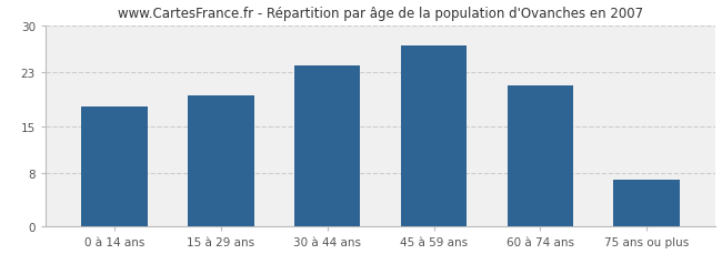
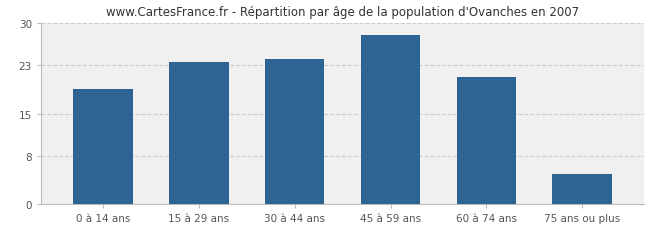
0 à 14 ans: 18.0 -> 19.0
15 à 29 ans: 19.5 -> 23.6
45 à 59 ans: 27.0 -> 28.0
75 ans ou plus: 7.0 -> 5.0
